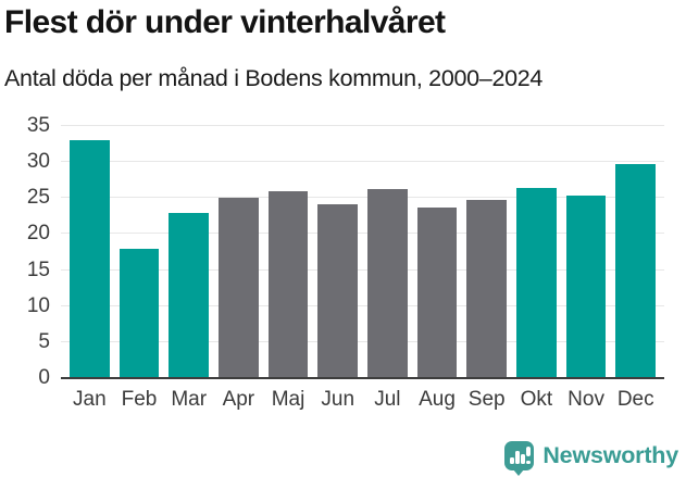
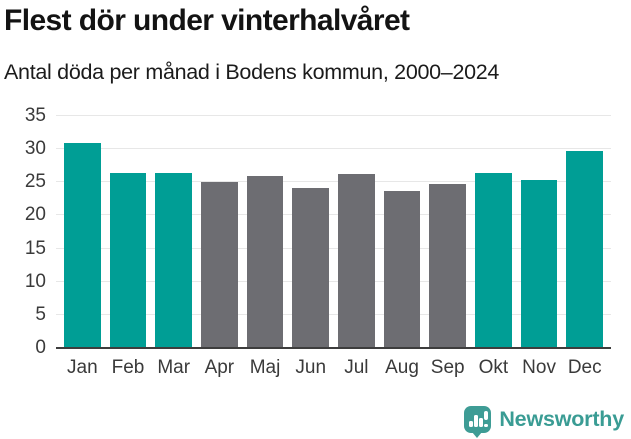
Jan: 33 -> 31
Feb: 18 -> 26
Mar: 23 -> 26
